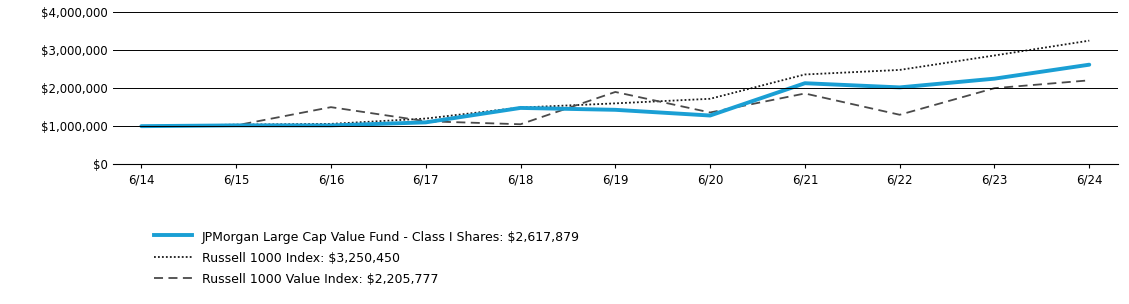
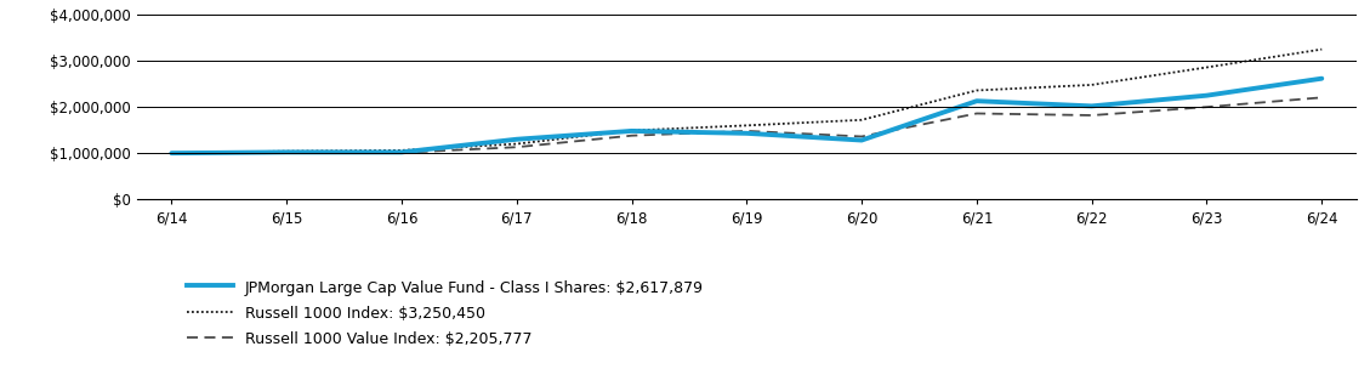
Russell 1000 Value Index: $2,205,777/6/16: $1,500,000 -> $1,010,000
JPMorgan Large Cap Value Fund - Class I Shares: $2,617,879/6/17: $1,100,000 -> $1,300,000
Russell 1000 Value Index: $2,205,777/6/18: $1,050,000 -> $1,380,000
Russell 1000 Value Index: $2,205,777/6/19: $1,900,000 -> $1,480,000
Russell 1000 Value Index: $2,205,777/6/22: $1,300,000 -> $1,820,000
